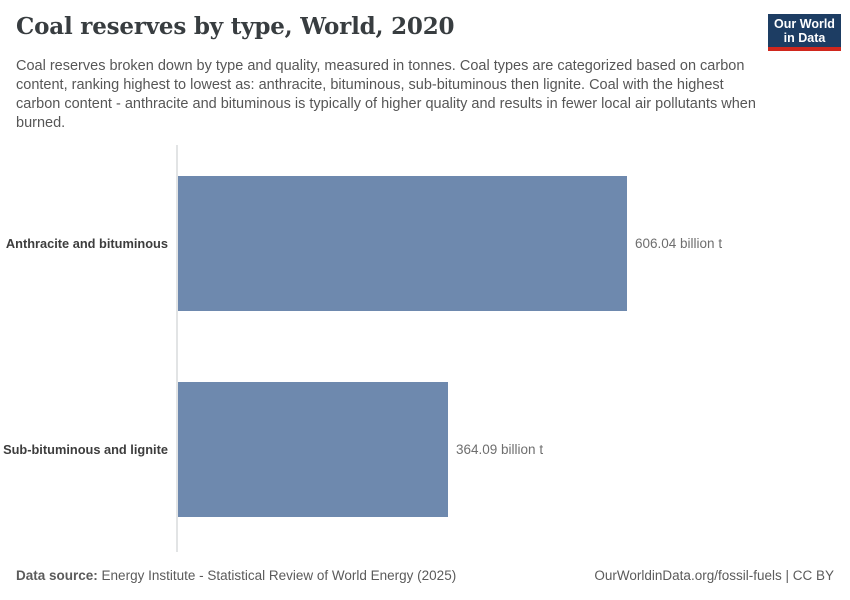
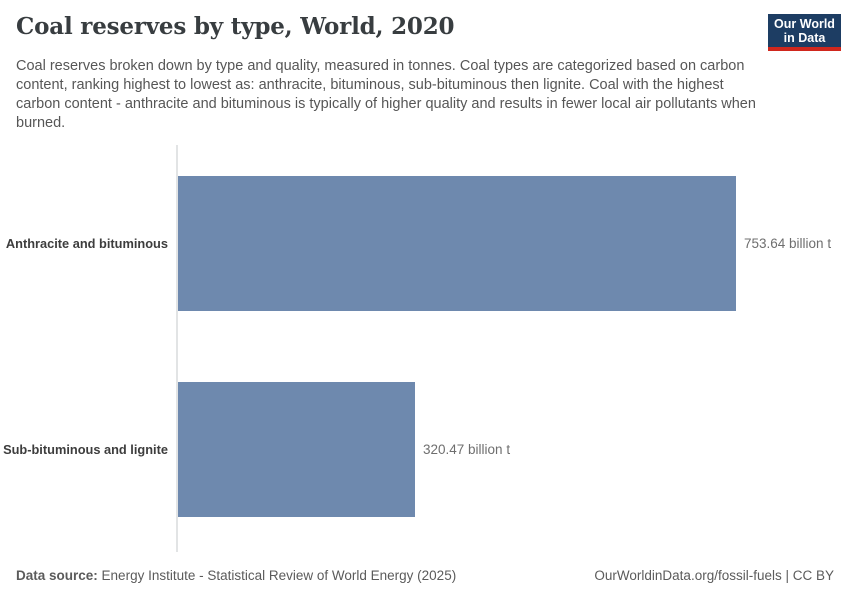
Anthracite and bituminous: 606.04 -> 753.64
Sub-bituminous and lignite: 364.09 -> 320.47
